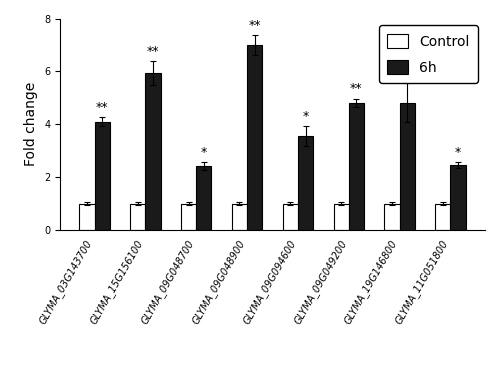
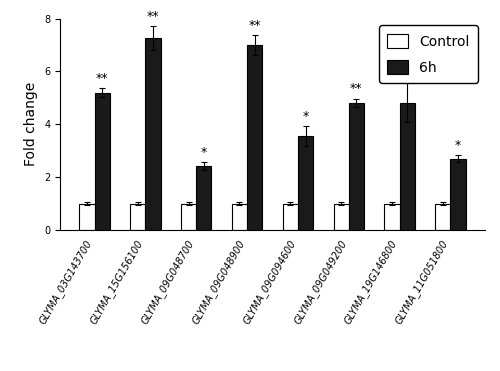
6h/GLYMA_03G143700: 4.10 -> 5.20
6h/GLYMA_15G156100: 5.95 -> 7.25
6h/GLYMA_11G051800: 2.45 -> 2.70
